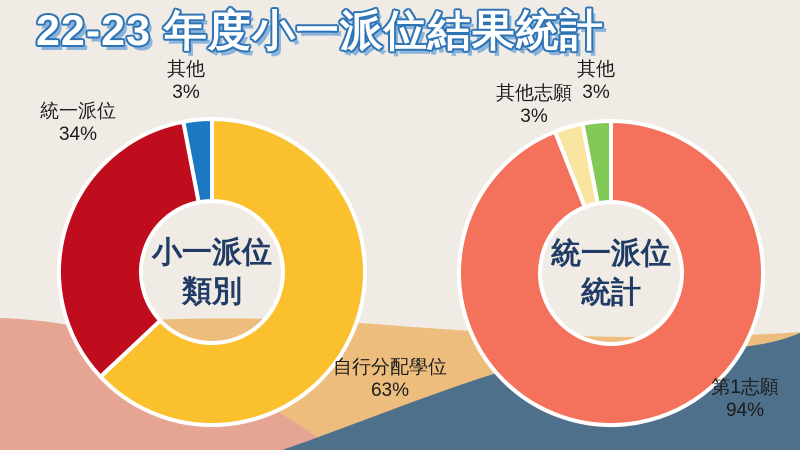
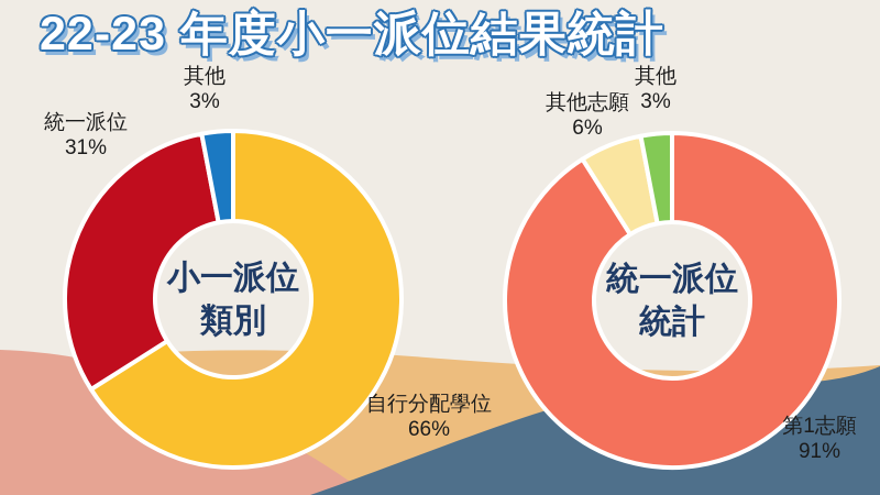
小一派位類別/自行分配學位: 63% -> 66%
小一派位類別/統一派位: 34% -> 31%
統一派位統計/第1志願: 94% -> 91%
統一派位統計/其他志願: 3% -> 6%
